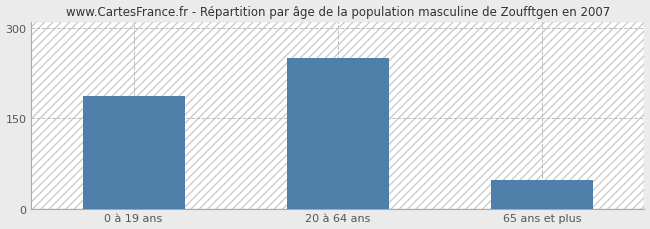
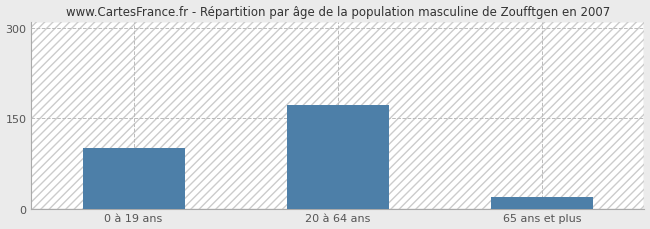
0 à 19 ans: 186 -> 100
20 à 64 ans: 250 -> 172
65 ans et plus: 48 -> 20
